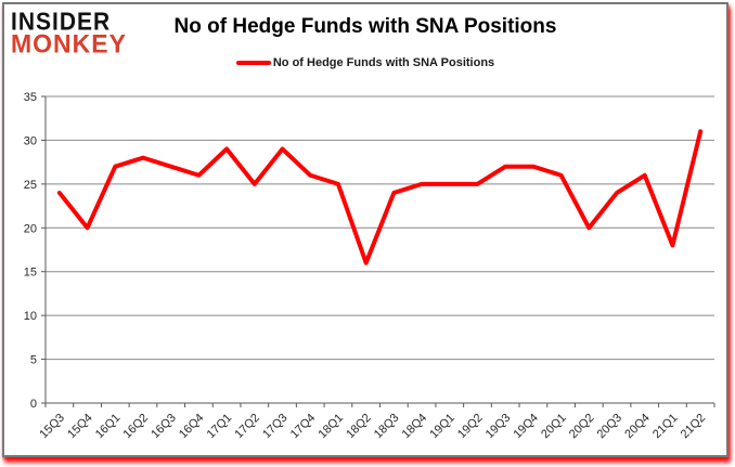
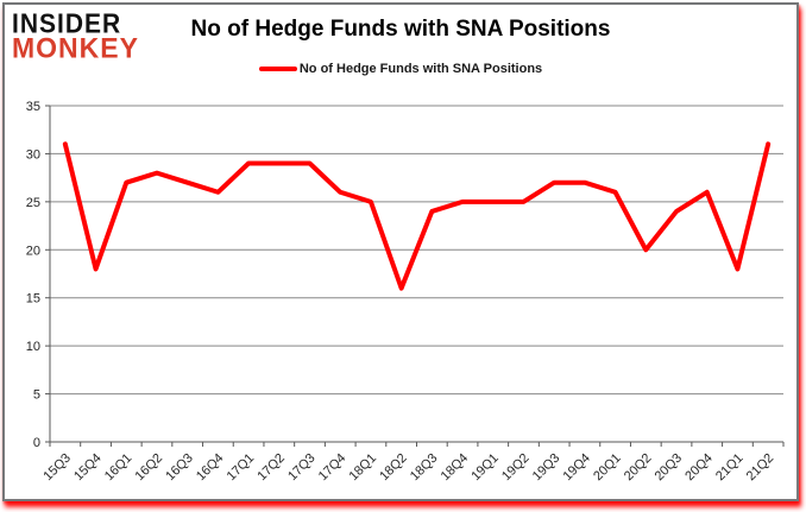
15Q3: 24 -> 31
15Q4: 20 -> 18
17Q2: 25 -> 29
